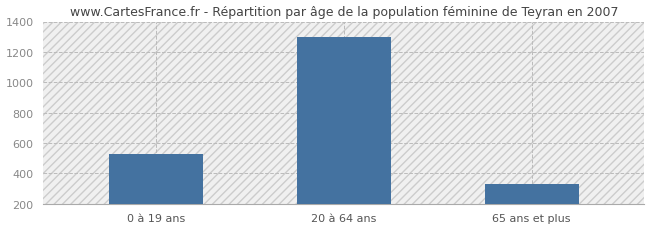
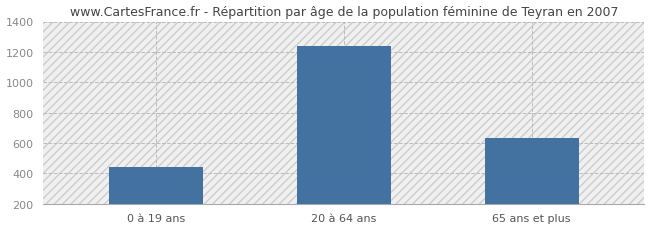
0 à 19 ans: 520 -> 440
20 à 64 ans: 1300 -> 1240
65 ans et plus: 330 -> 630
